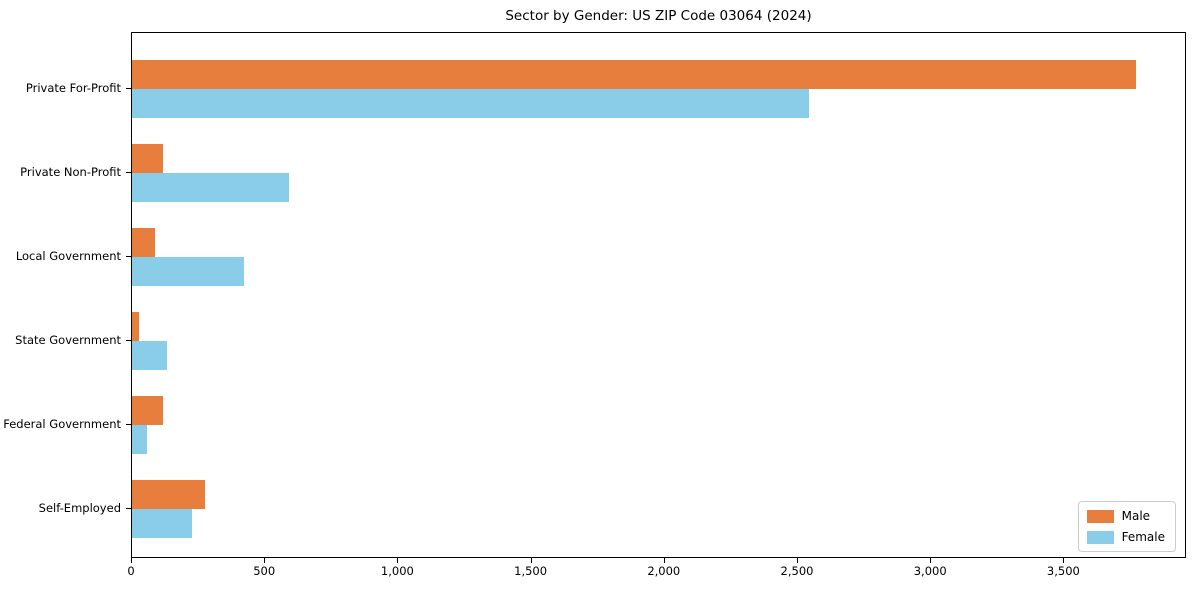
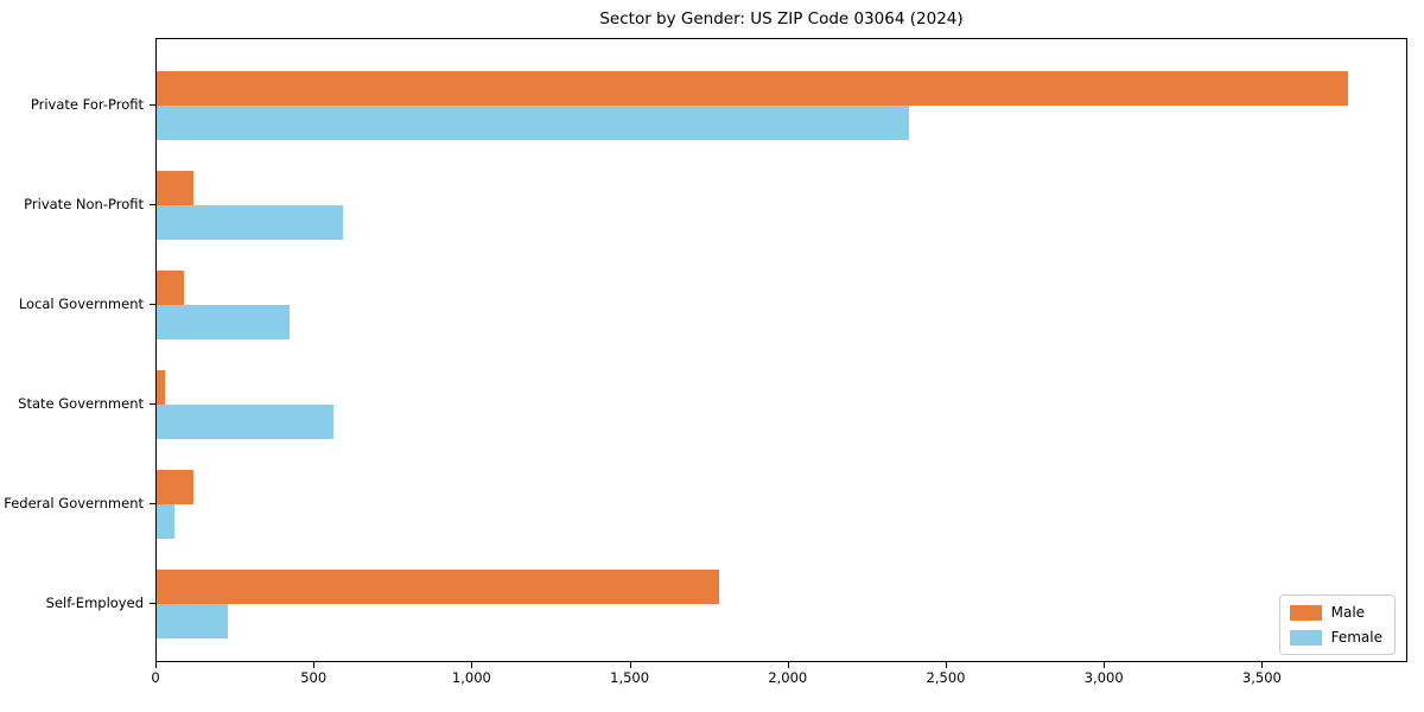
Female/Private For-Profit: 2540 -> 2380
Female/State Government: 130 -> 560
Male/Self-Employed: 280 -> 1780
